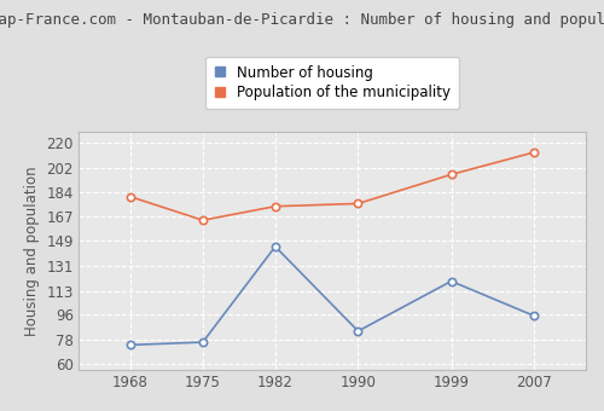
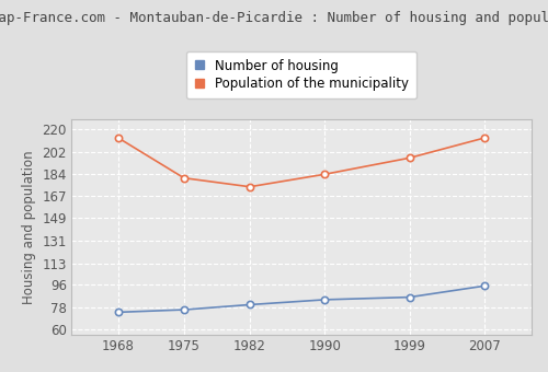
Population of the municipality/1968: 181 -> 213
Population of the municipality/1975: 164 -> 181
Number of housing/1982: 145 -> 80
Population of the municipality/1990: 176 -> 184
Number of housing/1999: 120 -> 86
